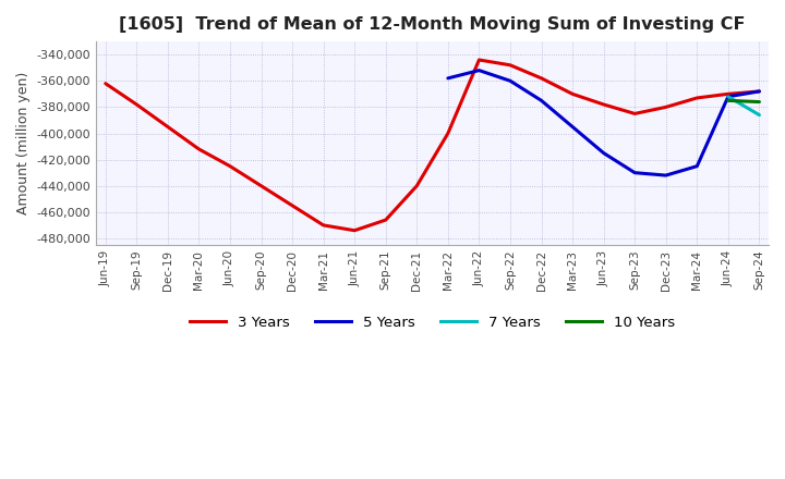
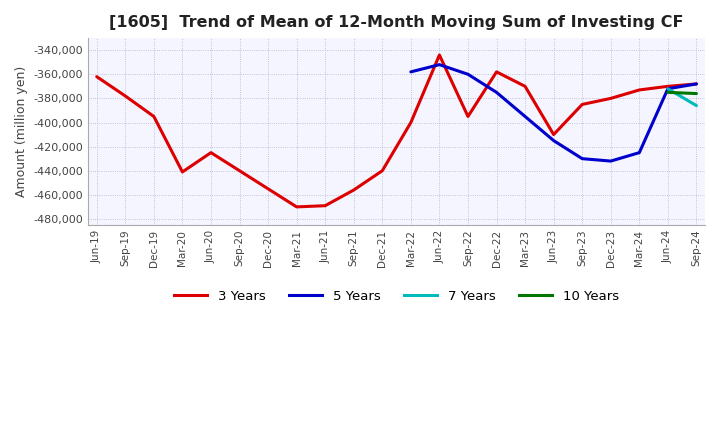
3 Years/Mar-20: -412,000 -> -441,000
3 Years/Jun-21: -474,000 -> -469,000
3 Years/Sep-21: -466,000 -> -456,000
3 Years/Sep-22: -348,000 -> -395,000
3 Years/Jun-23: -378,000 -> -410,000
